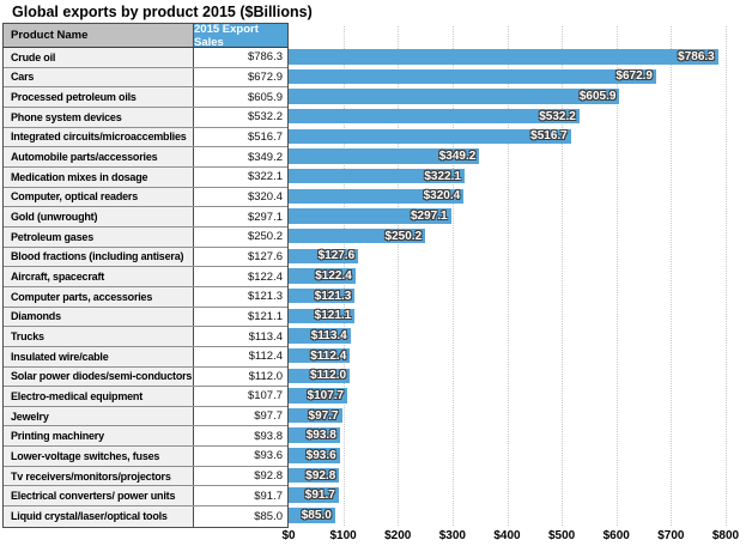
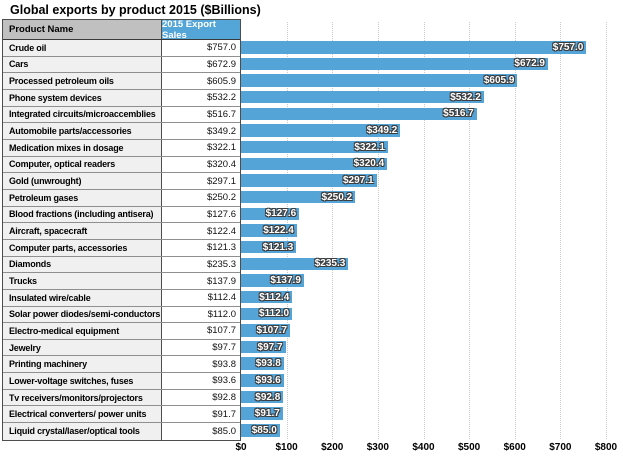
Crude oil: $786.3 -> $757.0
Diamonds: $121.1 -> $235.3
Trucks: $113.4 -> $137.9
